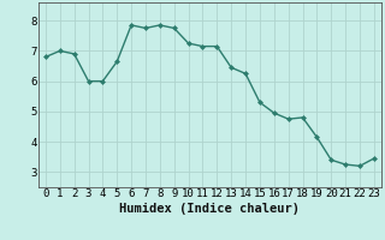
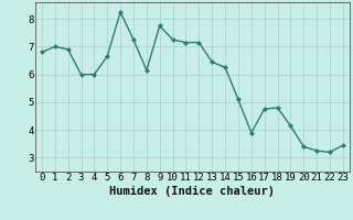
6: 7.85 -> 8.25
7: 7.75 -> 7.25
8: 7.85 -> 6.15
15: 5.30 -> 5.10
16: 4.95 -> 3.90
